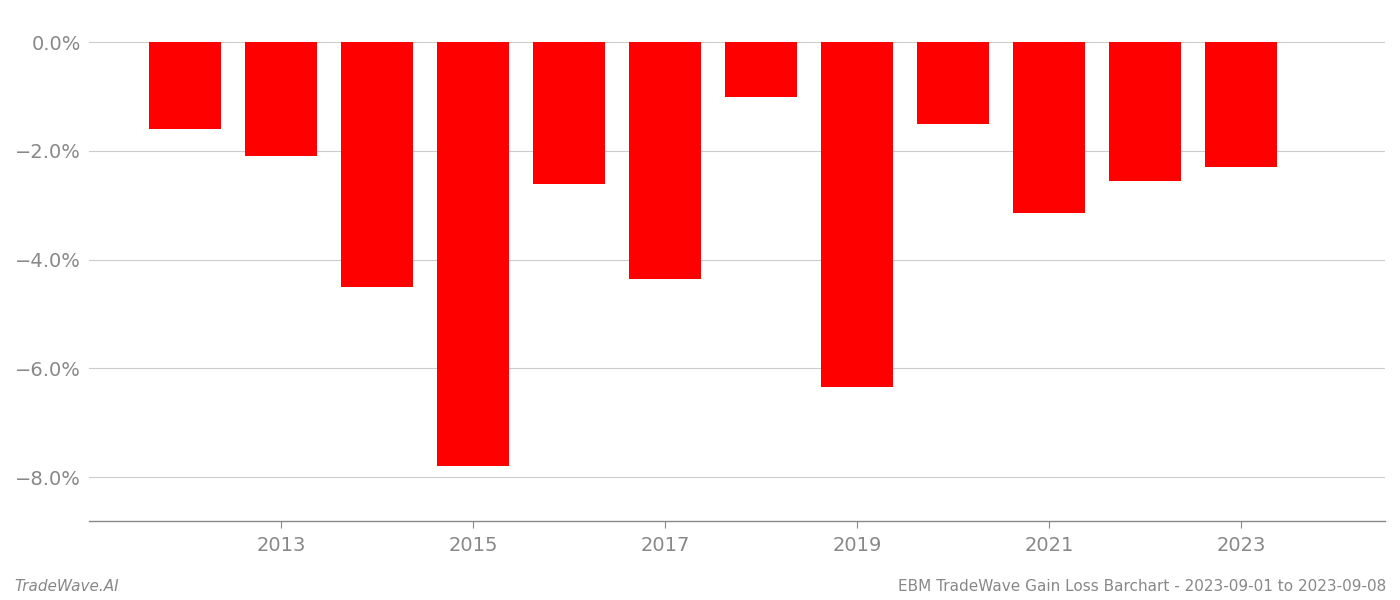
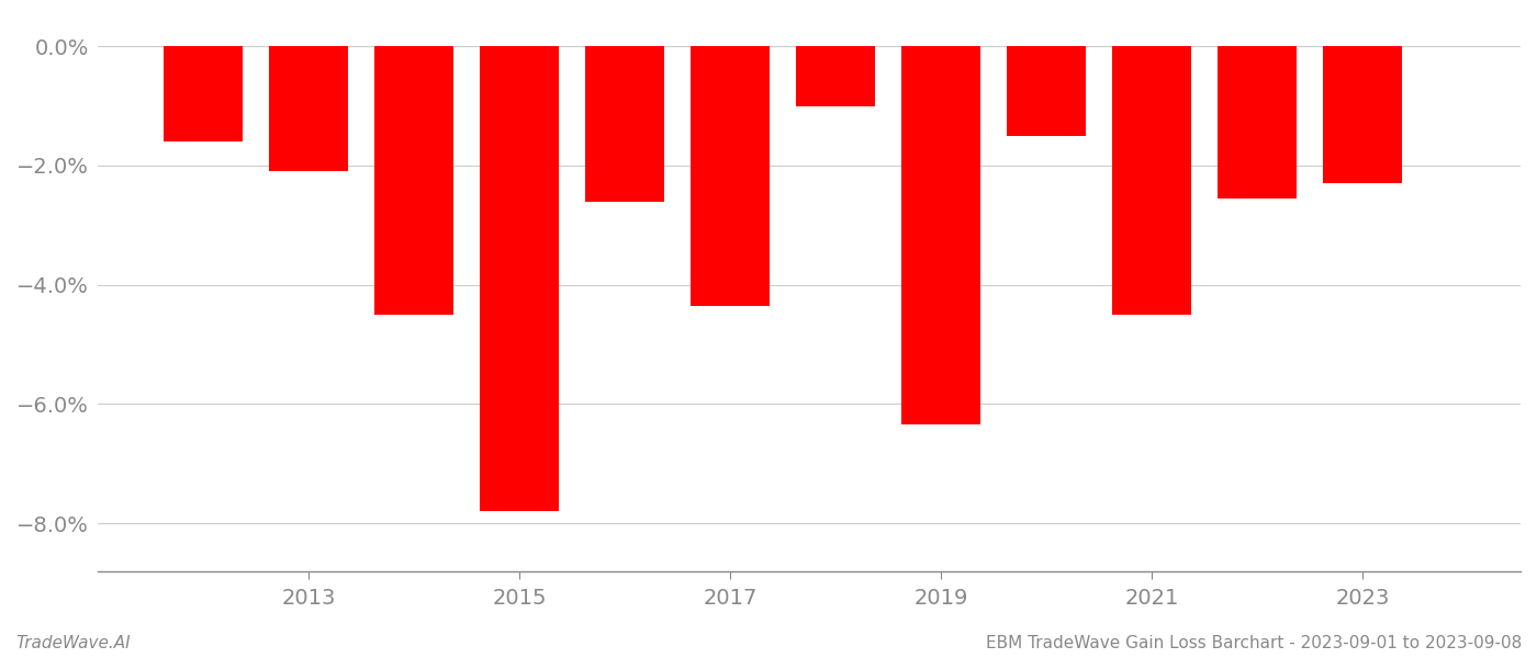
2021: -3.14% -> -4.50%
